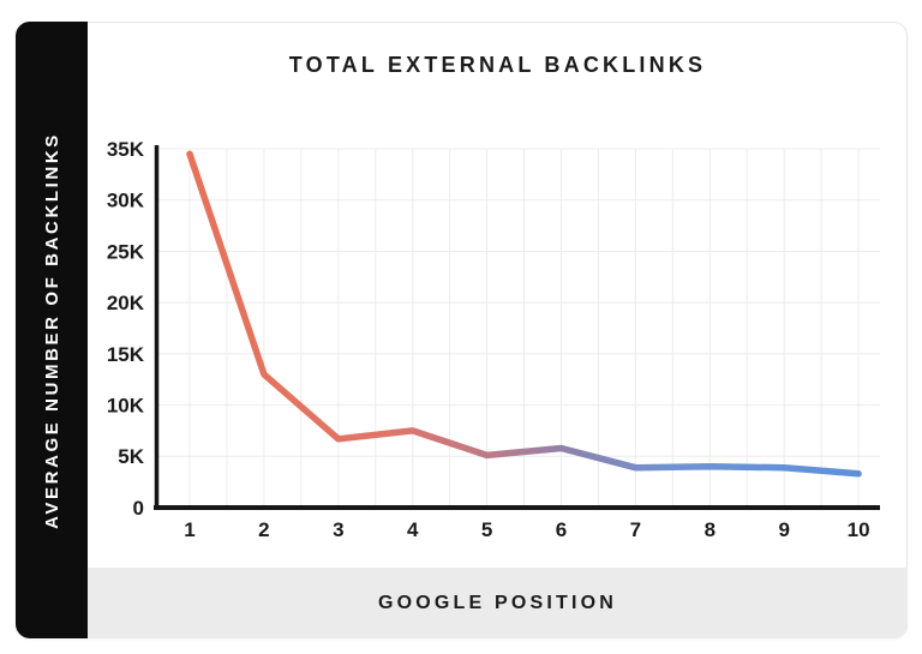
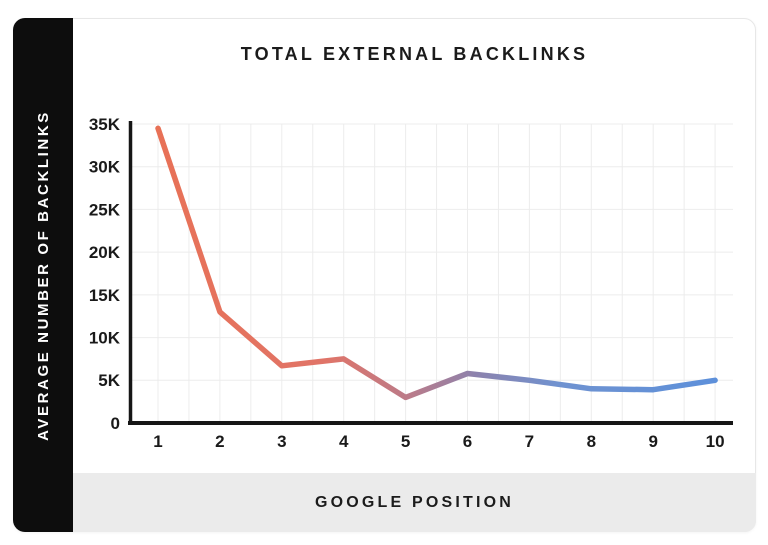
5: 5K -> 3K
7: 4K -> 5K
10: 3K -> 5K
